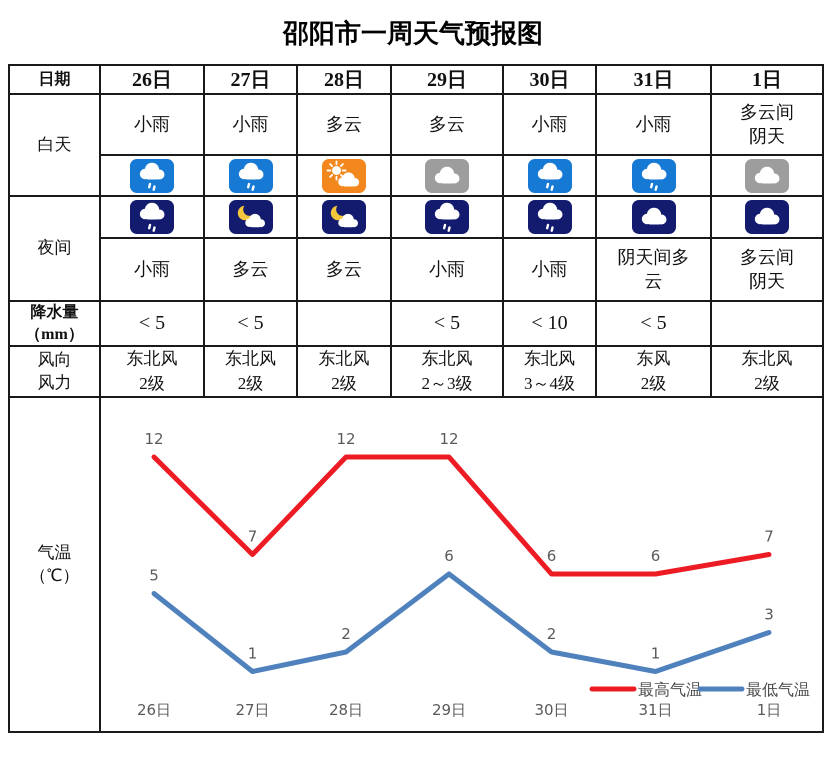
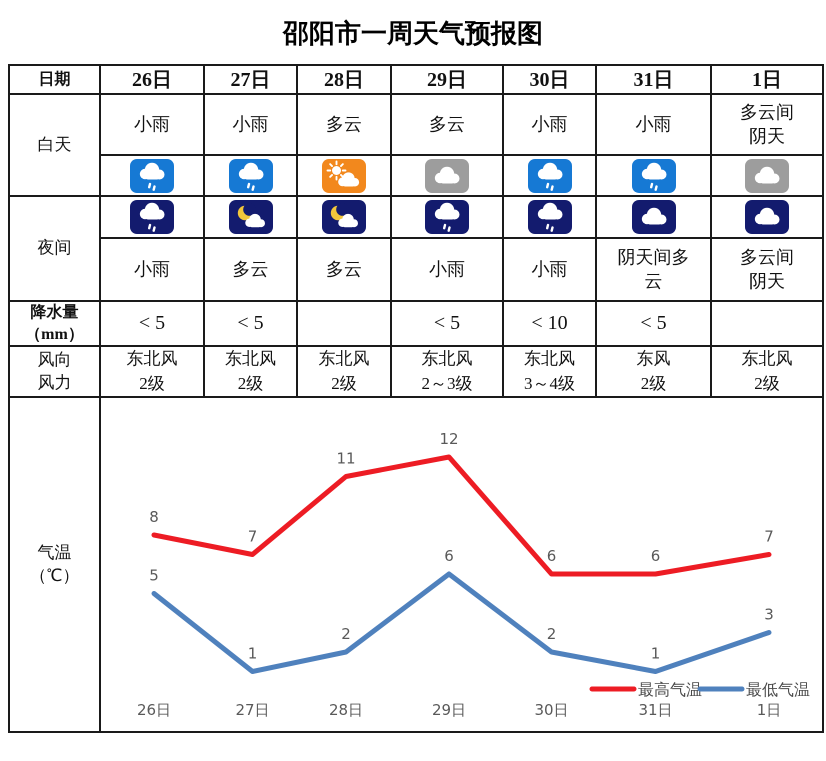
最高气温/26日: 12 -> 8
最高气温/28日: 12 -> 11
